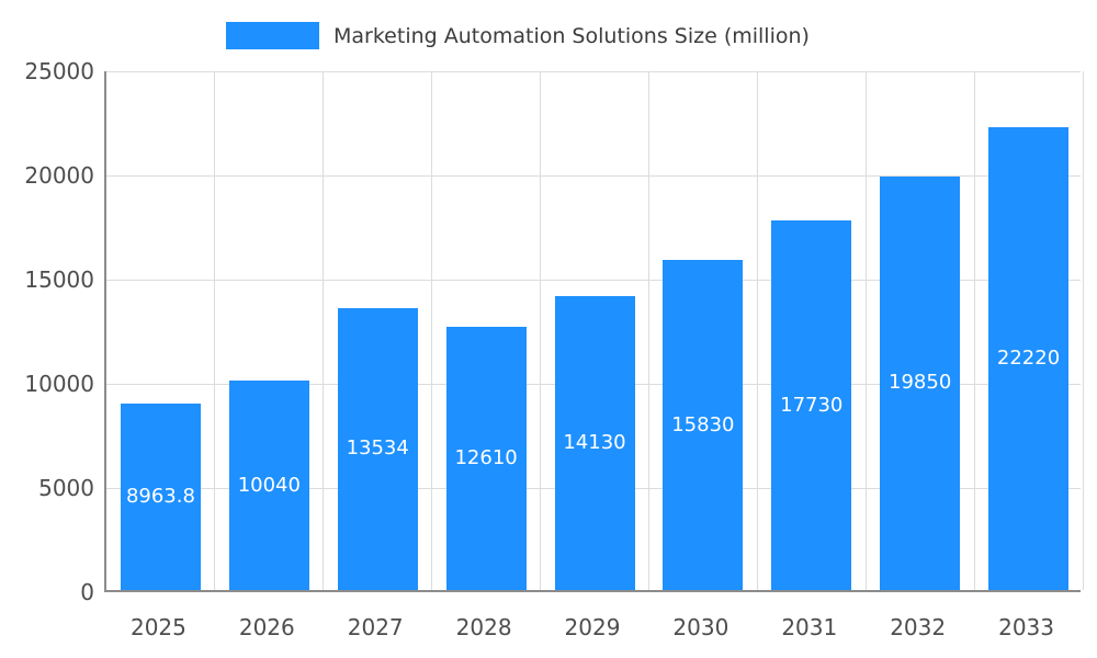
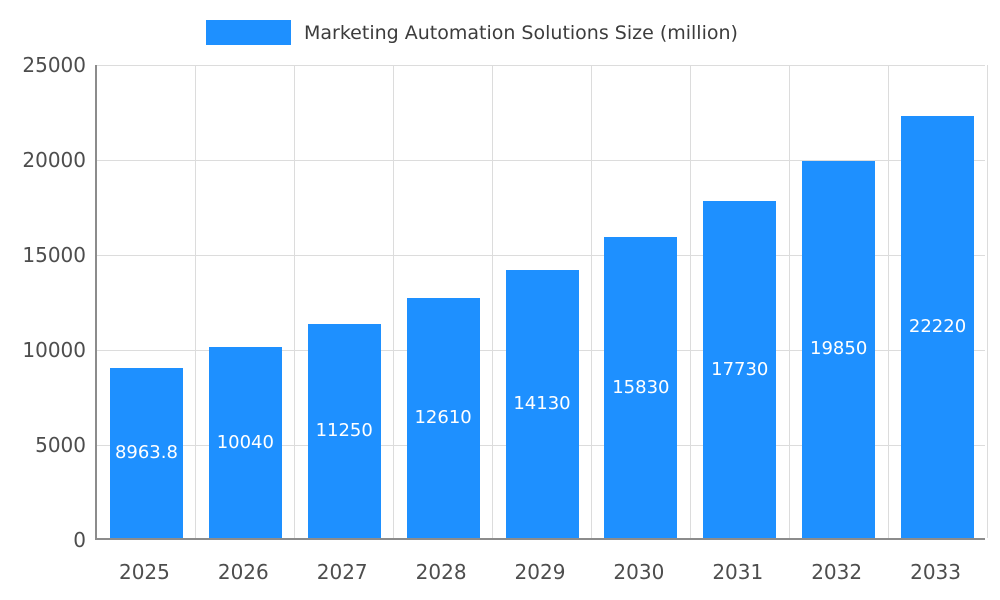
2027: 13534 -> 11250
